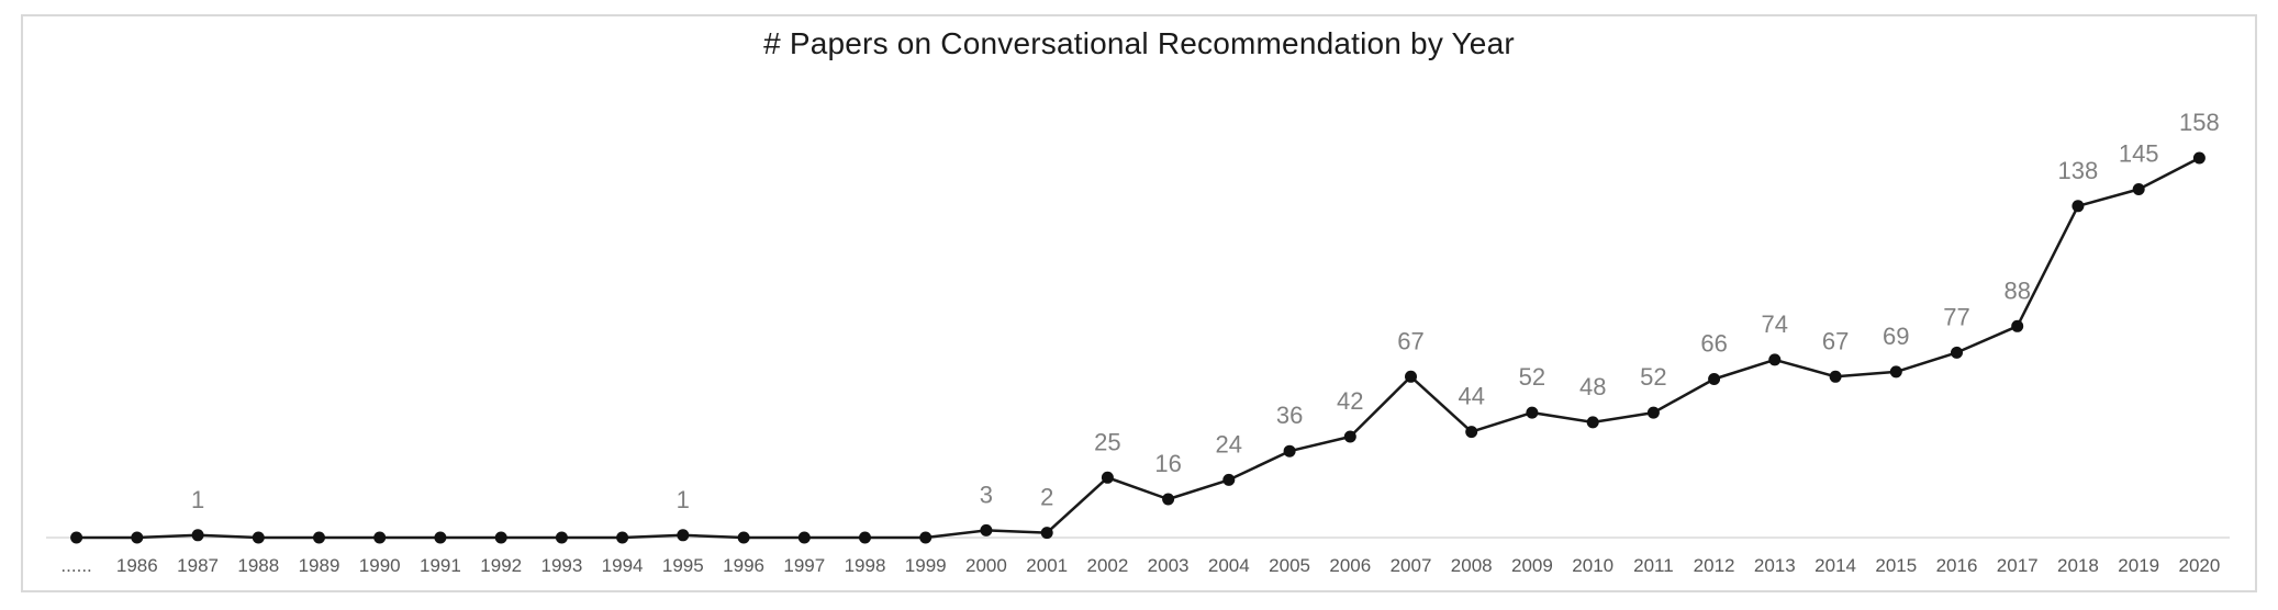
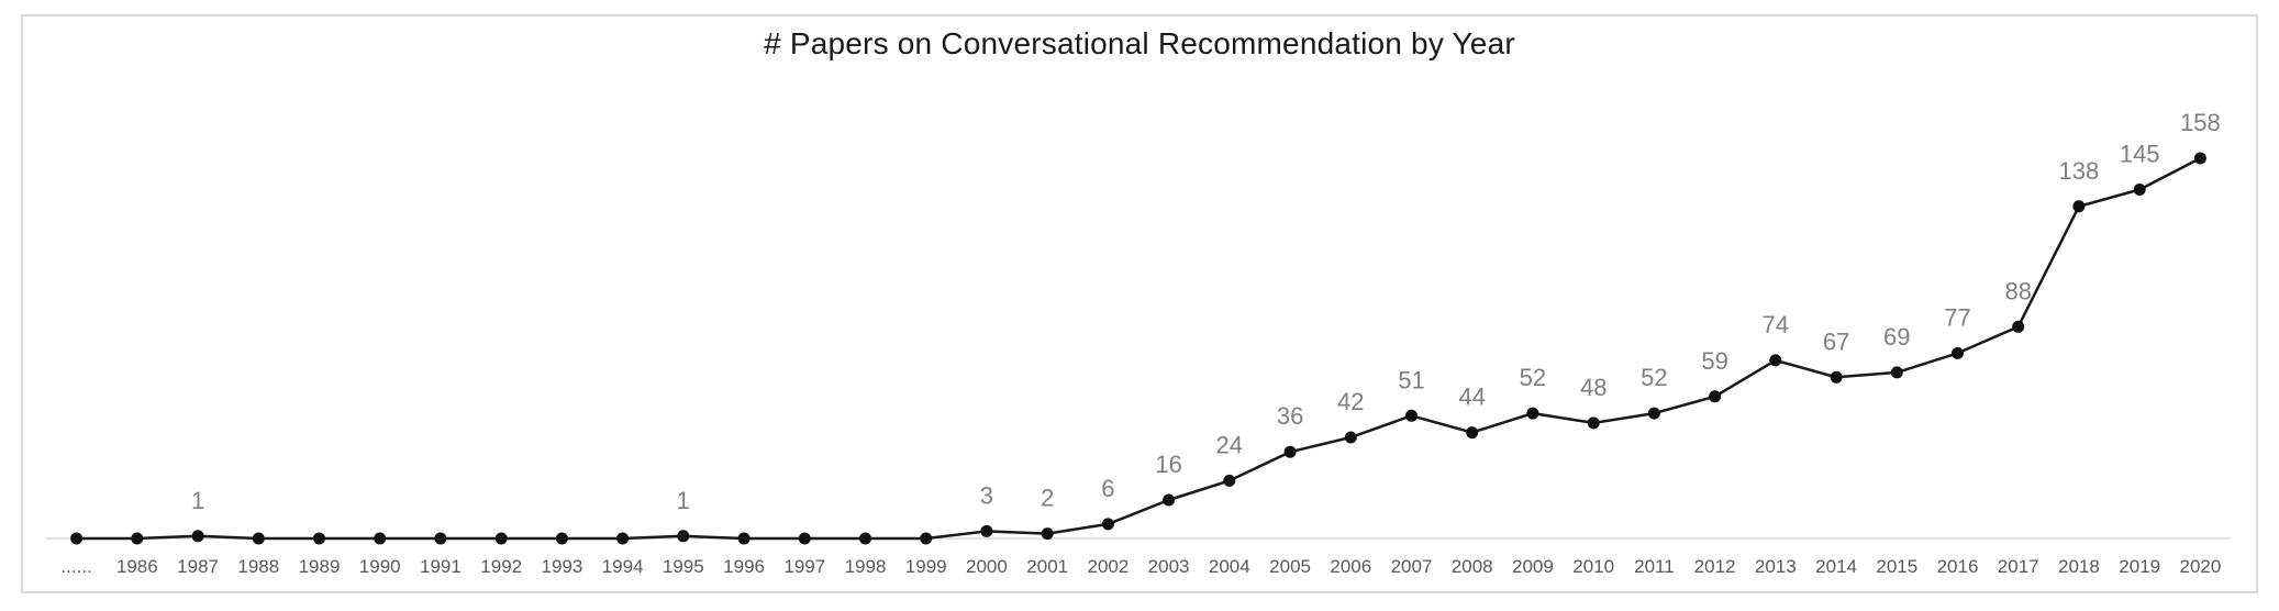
2002: 25 -> 6
2007: 67 -> 51
2012: 66 -> 59
